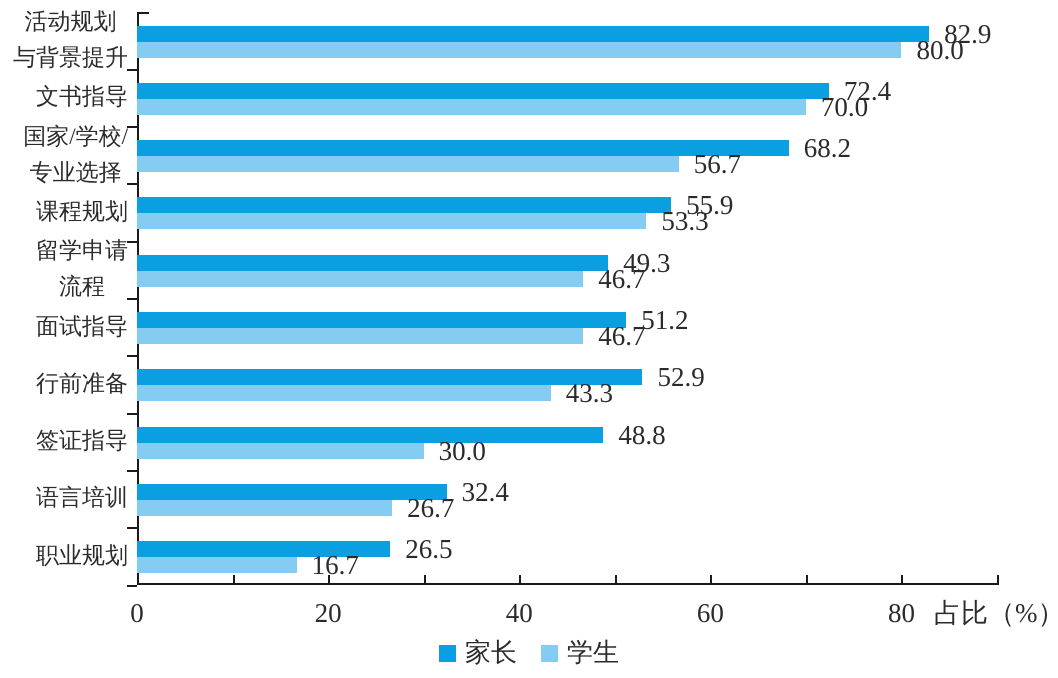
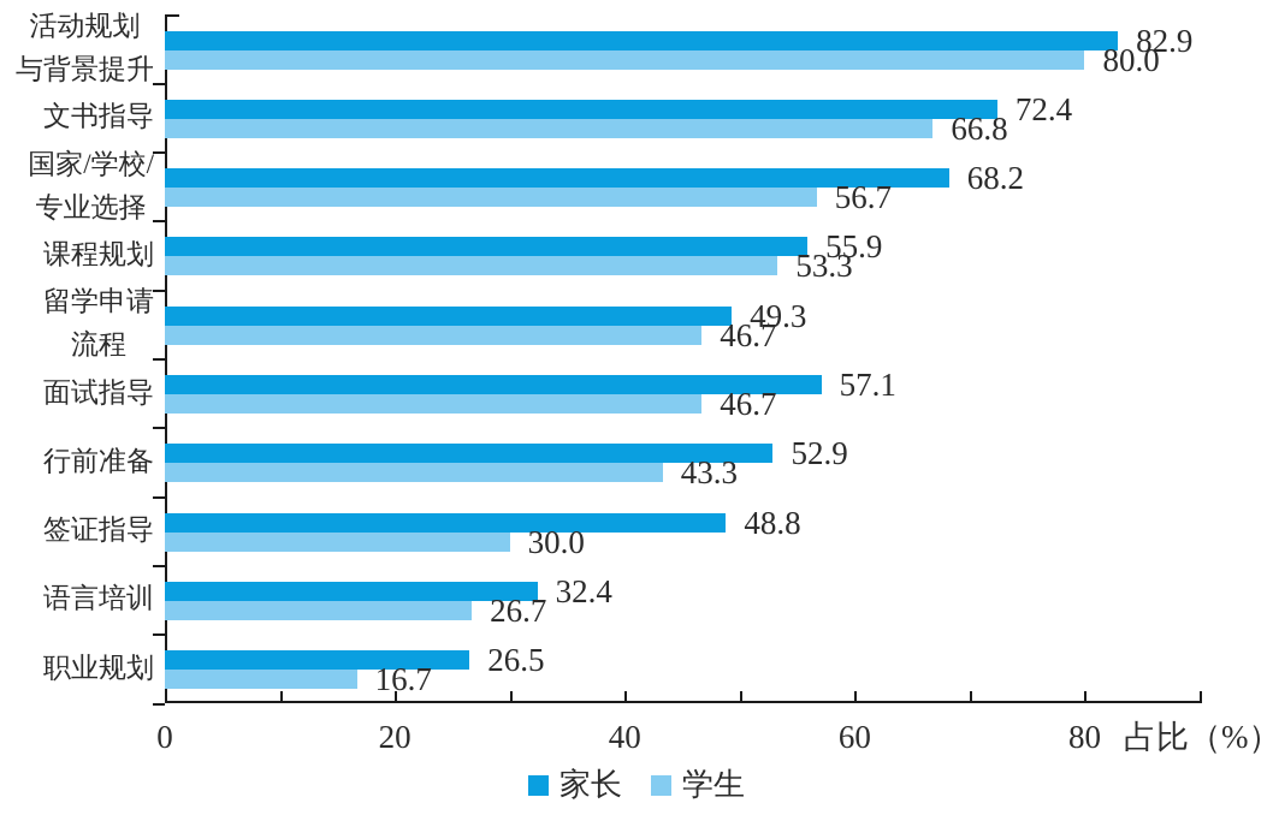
学生/文书指导: 70.0 -> 66.8
家长/面试指导: 51.2 -> 57.1
